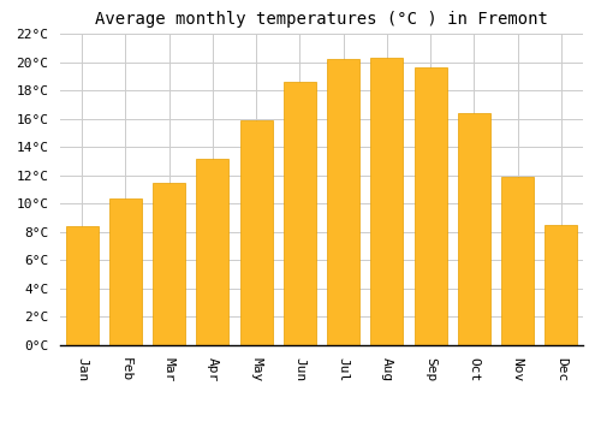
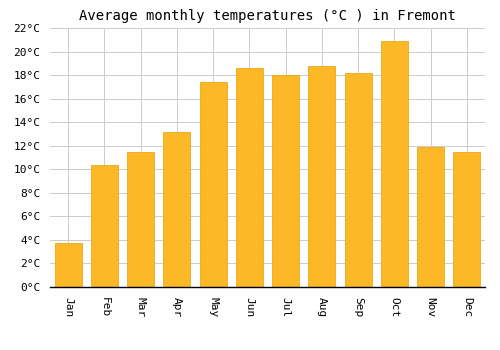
Jan: 8.4°C -> 3.7°C
May: 15.9°C -> 17.4°C
Jul: 20.2°C -> 18.0°C
Aug: 20.3°C -> 18.8°C
Sep: 19.6°C -> 18.2°C
Oct: 16.4°C -> 20.9°C
Dec: 8.5°C -> 11.5°C
